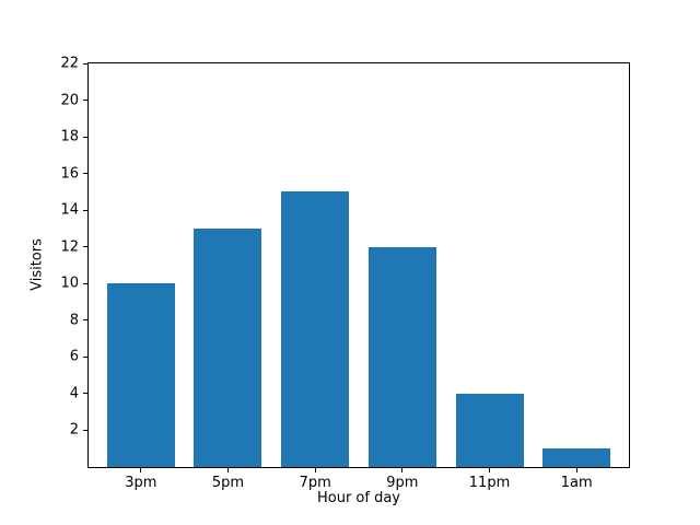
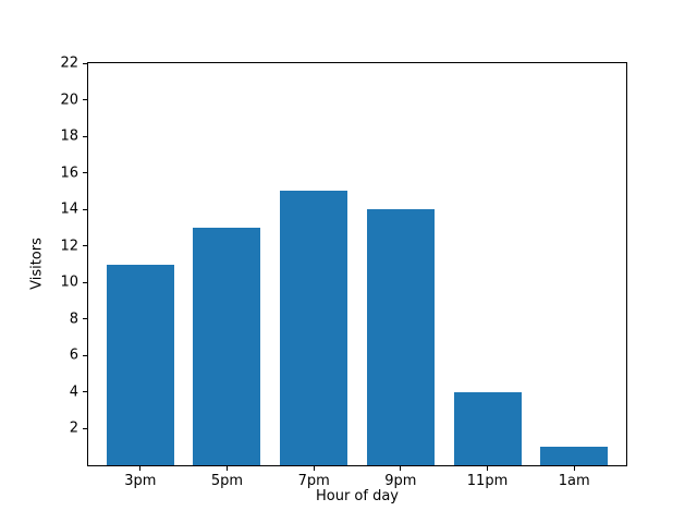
3pm: 10 -> 11
9pm: 12 -> 14
